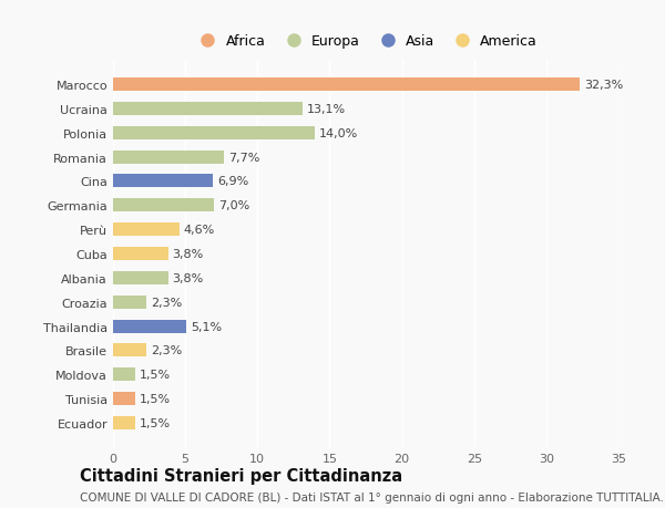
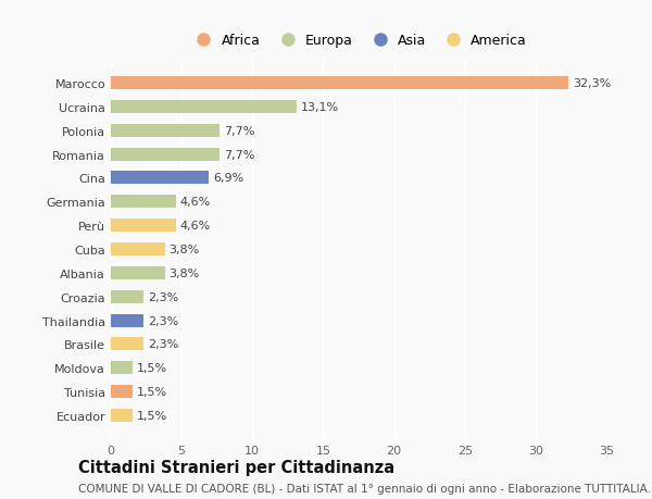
Polonia: 14,0% -> 7,7%
Germania: 7,0% -> 4,6%
Thailandia: 5,1% -> 2,3%
